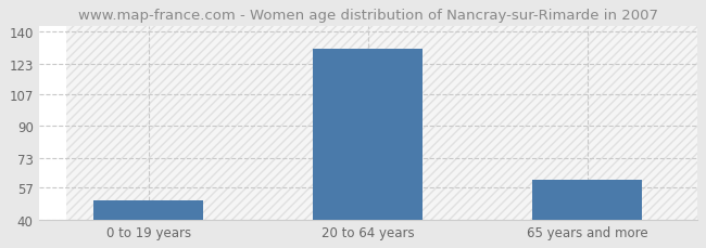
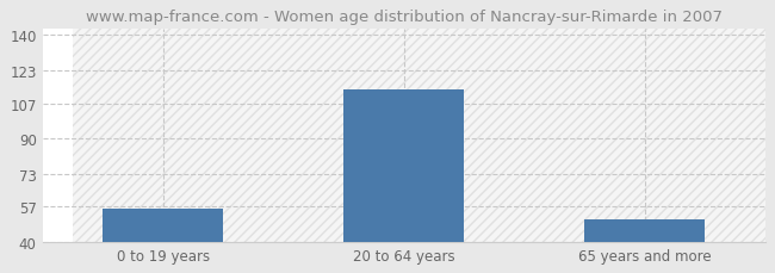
0 to 19 years: 50 -> 56
20 to 64 years: 131 -> 114
65 years and more: 61 -> 51
